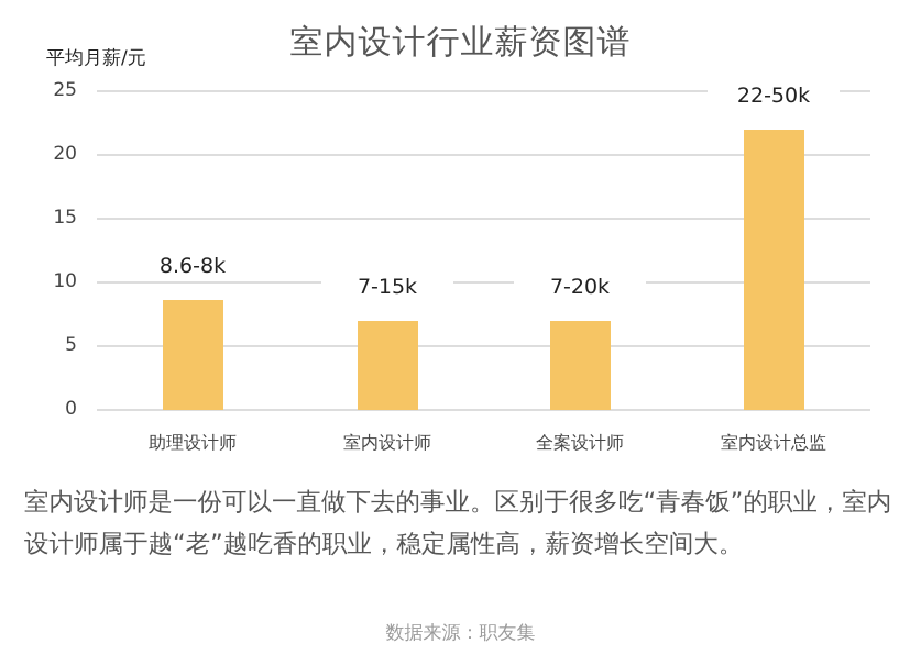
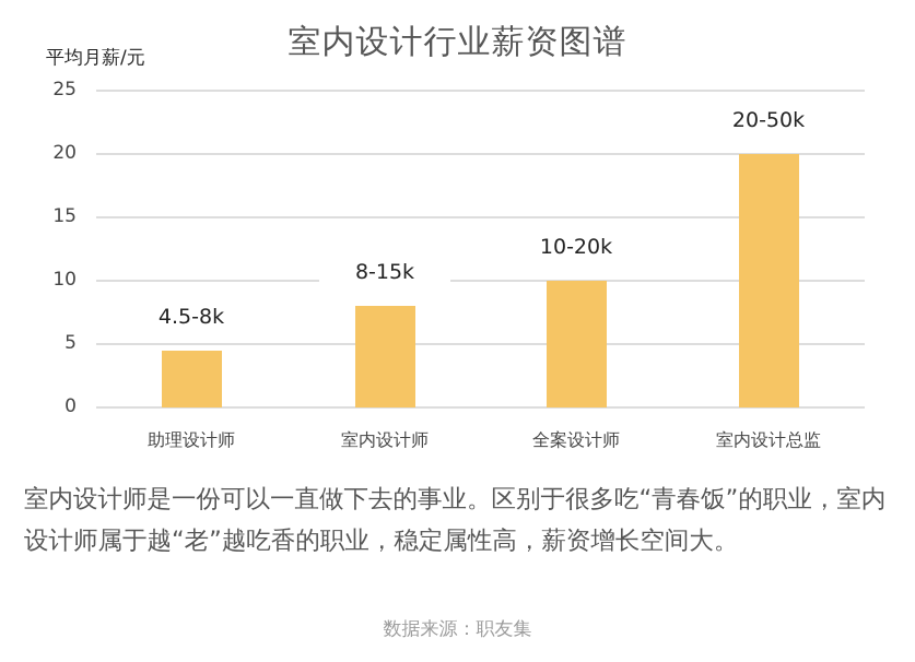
助理设计师: 8.6 -> 4.5
室内设计师: 7 -> 8
全案设计师: 7 -> 10
室内设计总监: 22 -> 20
